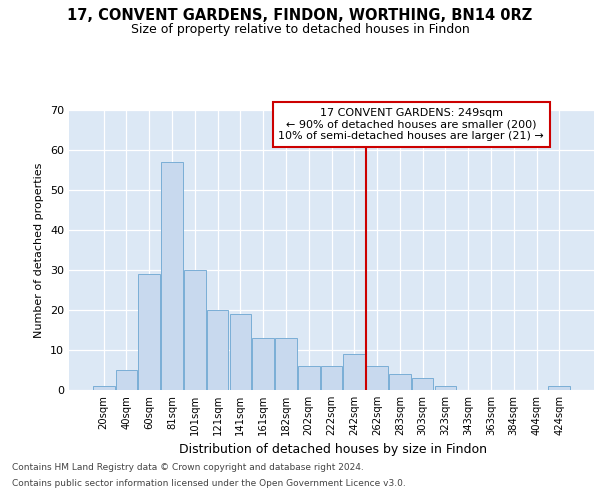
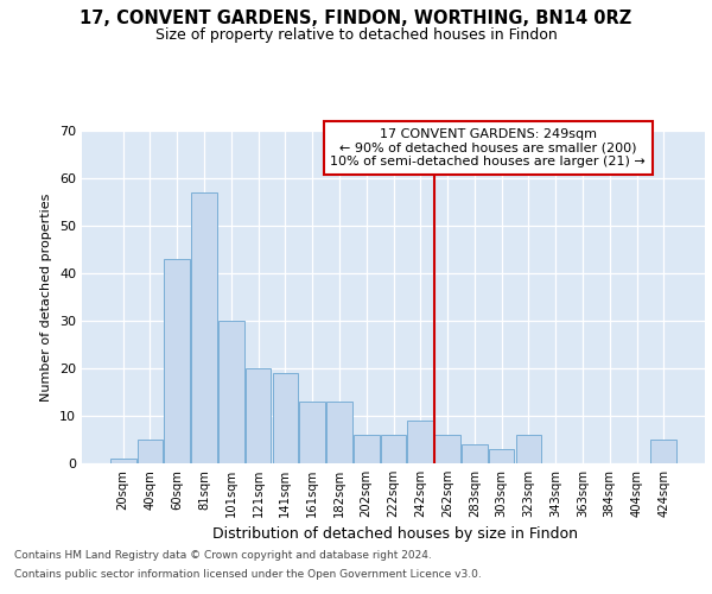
60sqm: 29 -> 43
323sqm: 1 -> 6
424sqm: 1 -> 5
